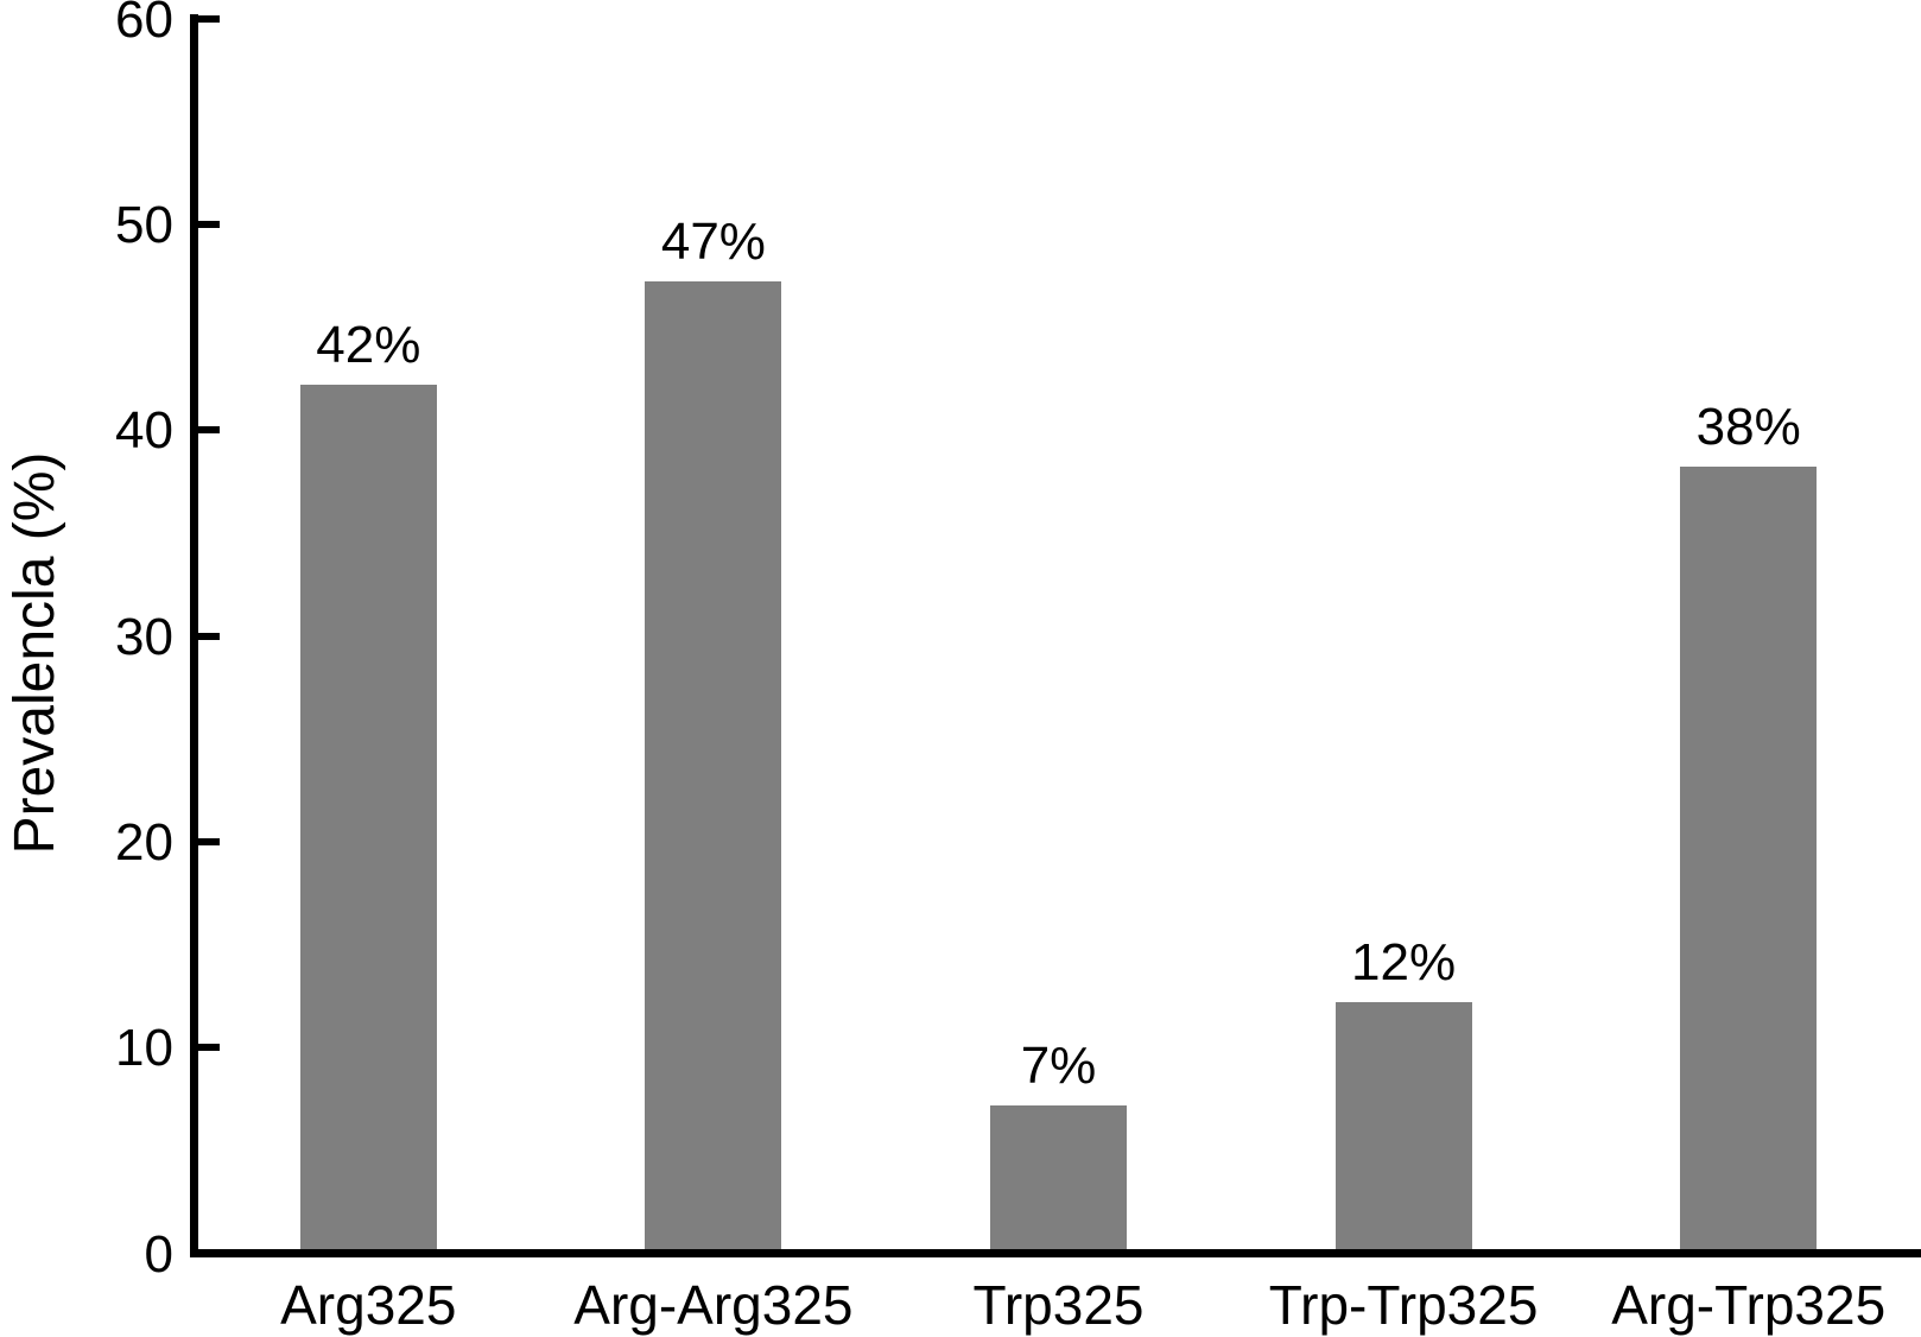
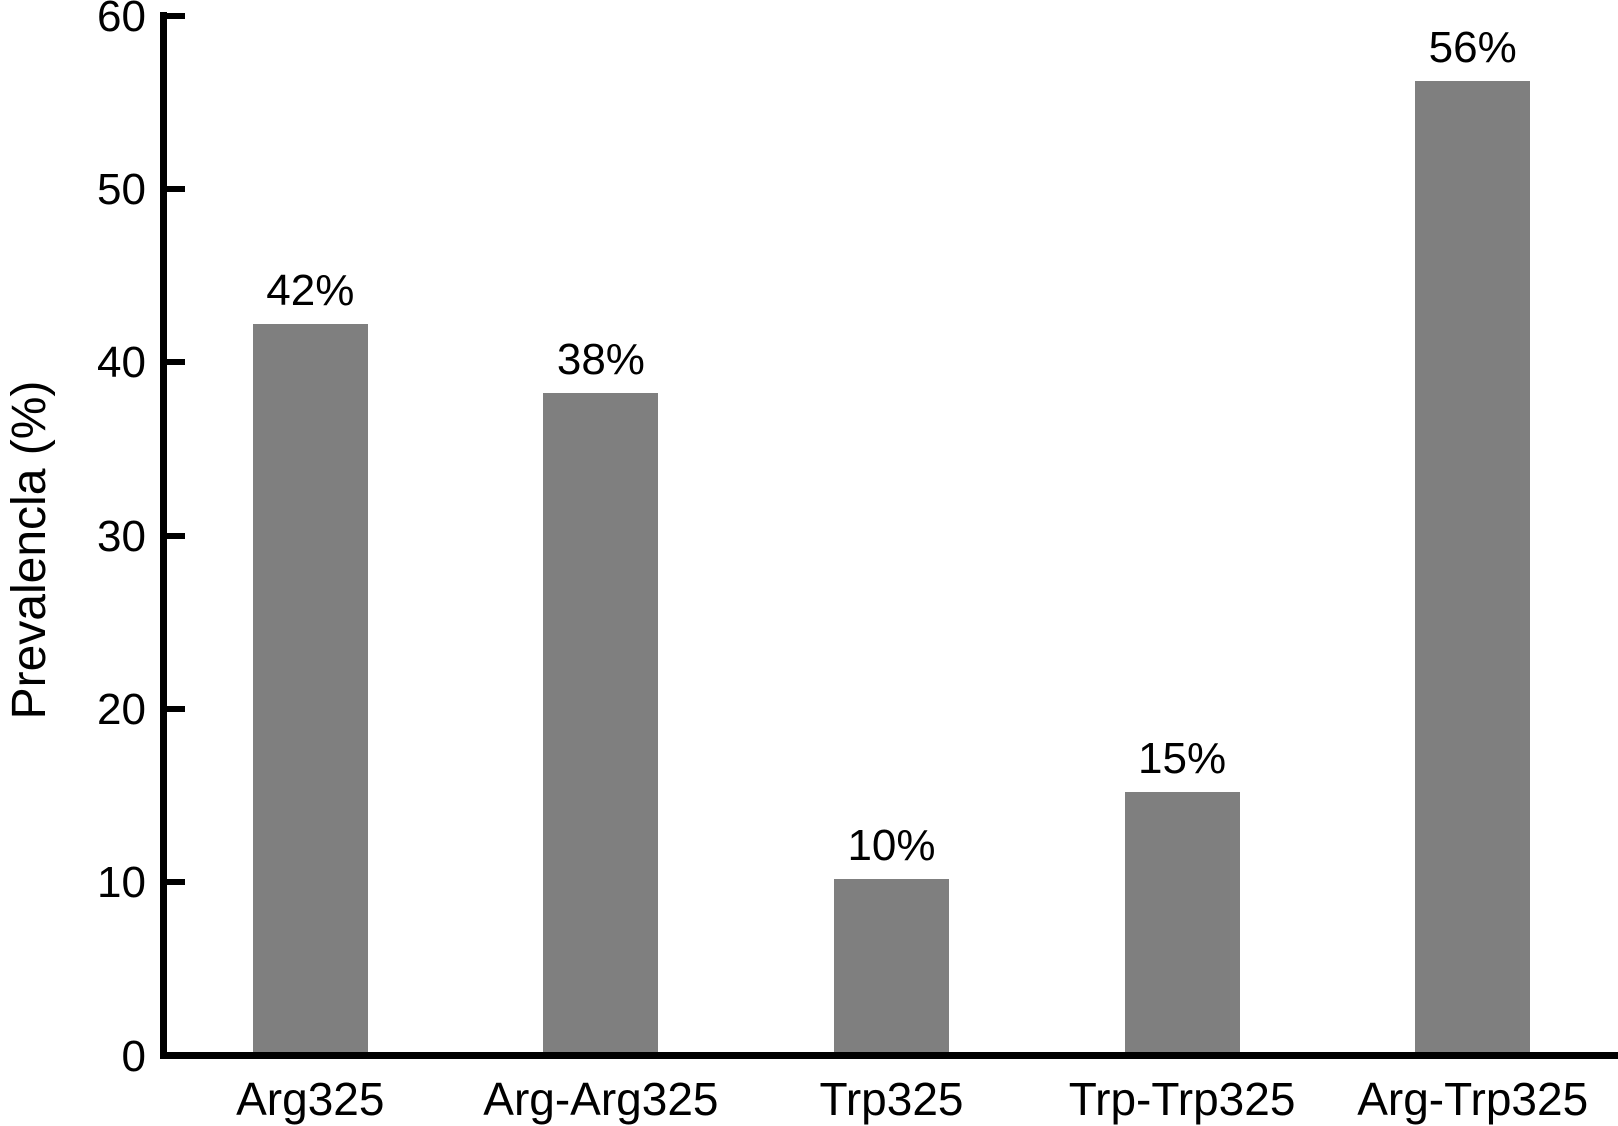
Arg-Arg325: 47% -> 38%
Trp325: 7% -> 10%
Trp-Trp325: 12% -> 15%
Arg-Trp325: 38% -> 56%
